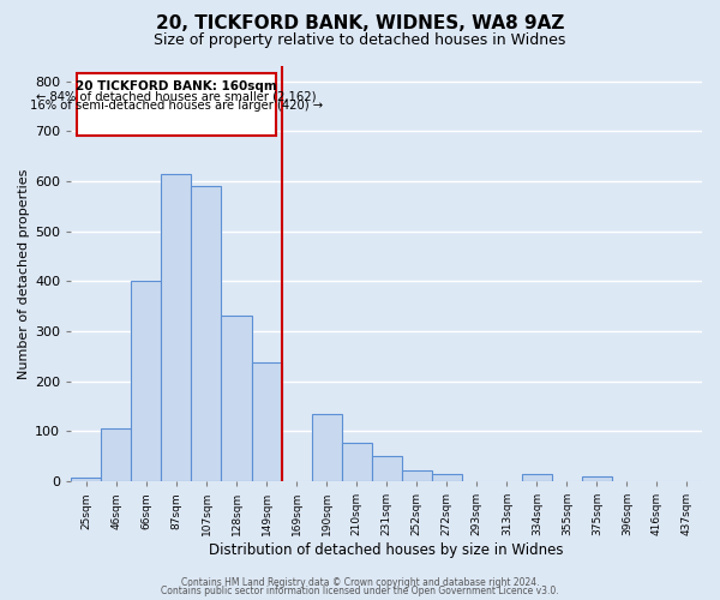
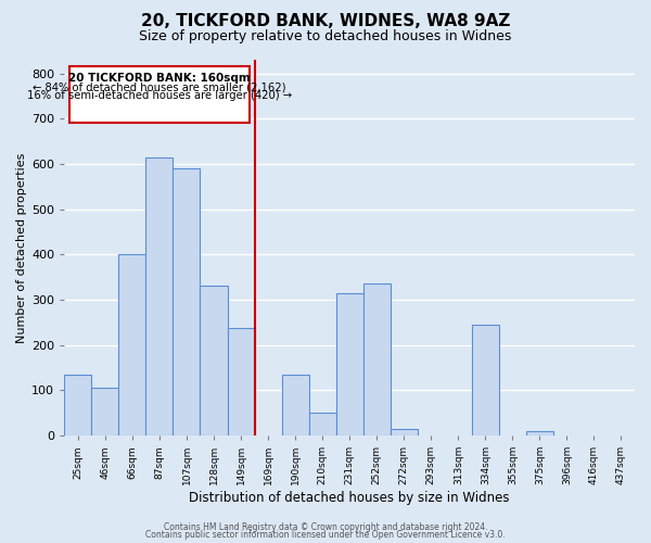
25sqm: 8 -> 135
210sqm: 76 -> 50
231sqm: 50 -> 315
252sqm: 22 -> 335
334sqm: 14 -> 245
